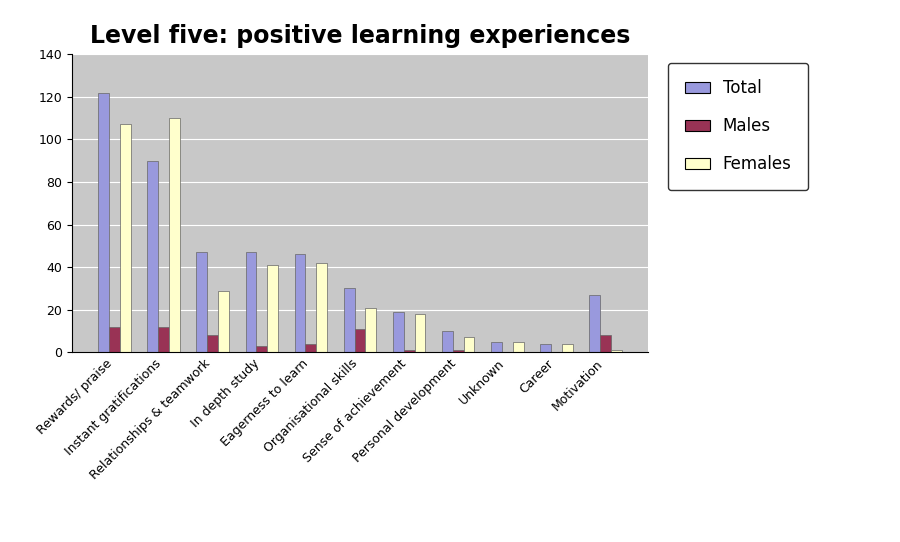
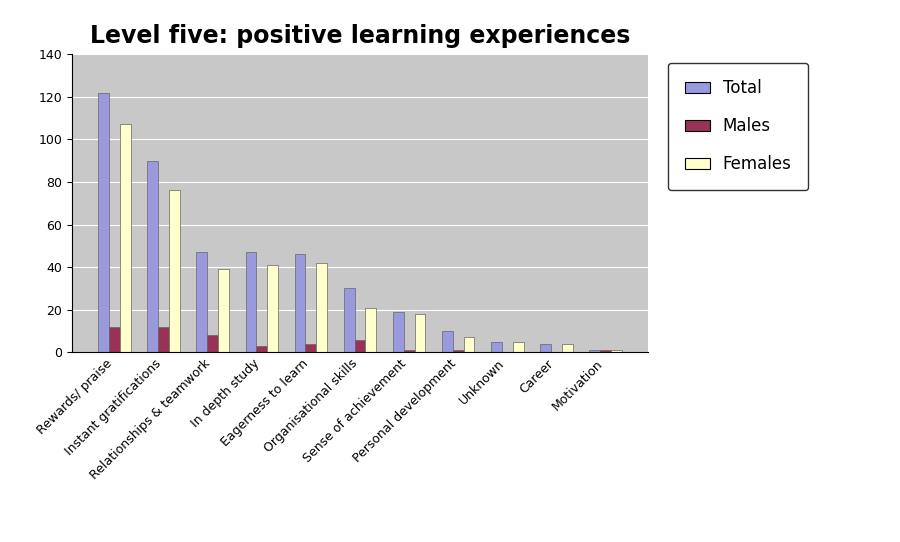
Females/Instant gratifications: 110 -> 76
Females/Relationships & teamwork: 29 -> 39
Males/Organisational skills: 11 -> 6
Total/Motivation: 27 -> 1
Males/Motivation: 8 -> 1
